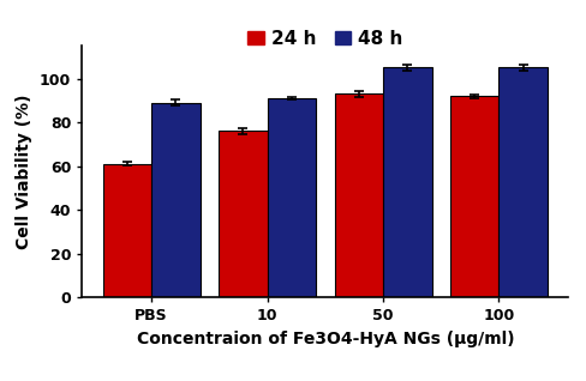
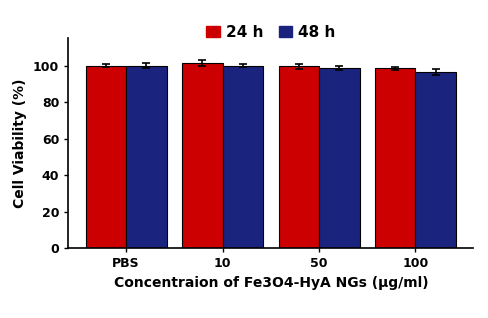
24 h/PBS: 61 -> 100
48 h/PBS: 89 -> 100
24 h/10: 76 -> 102
48 h/10: 91 -> 100
24 h/50: 93 -> 100
48 h/50: 105 -> 98
24 h/100: 92 -> 98
48 h/100: 105 -> 96
